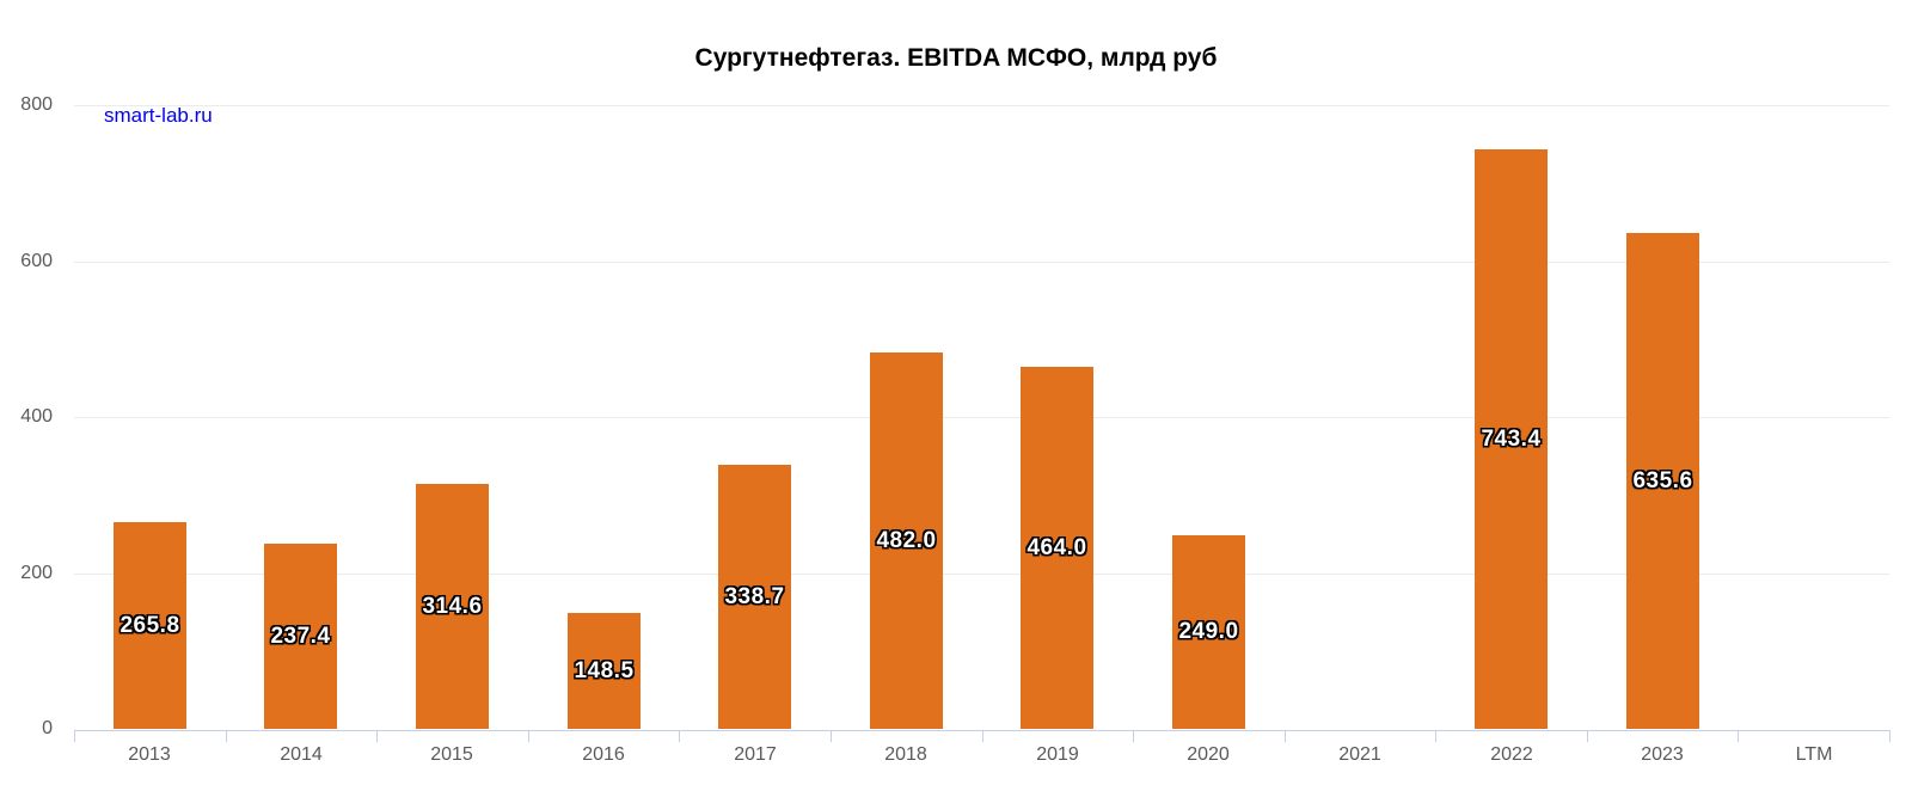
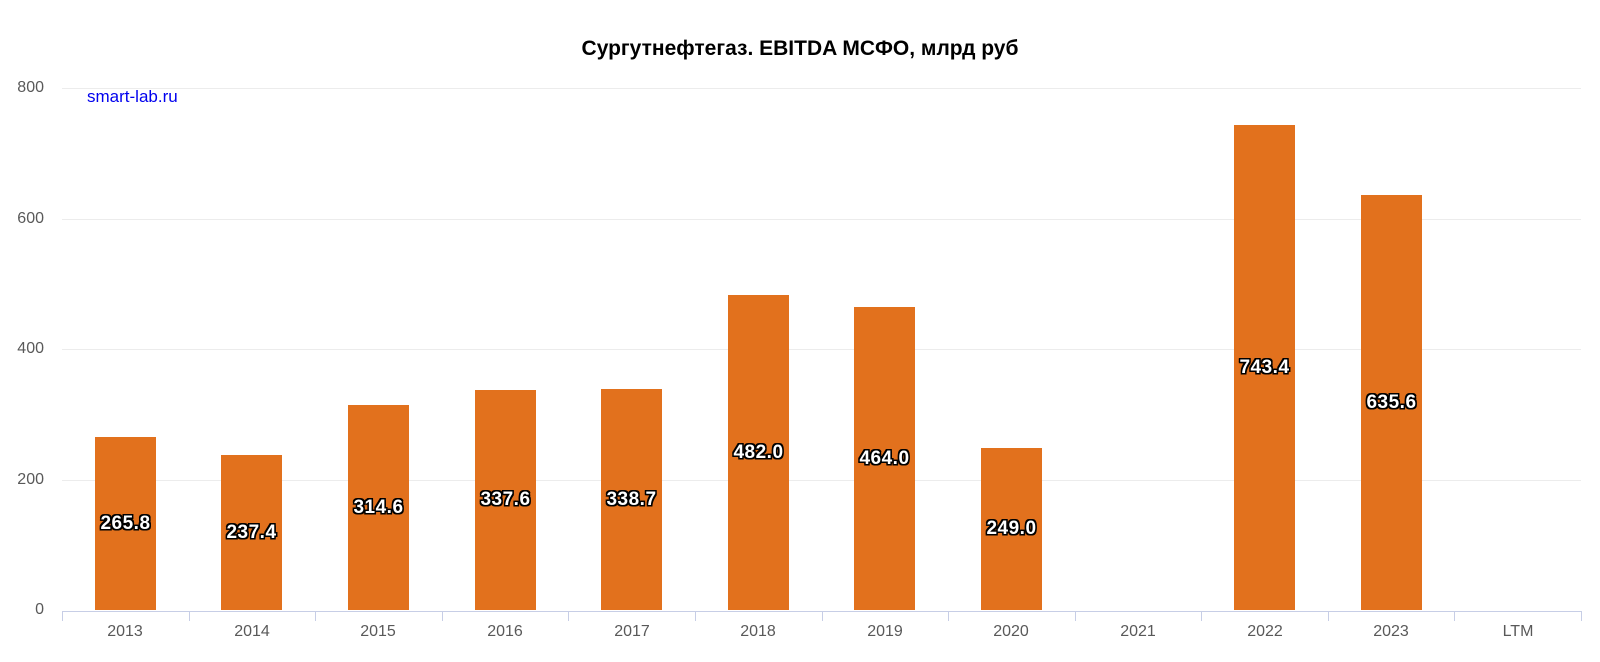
2016: 148.5 -> 337.6
